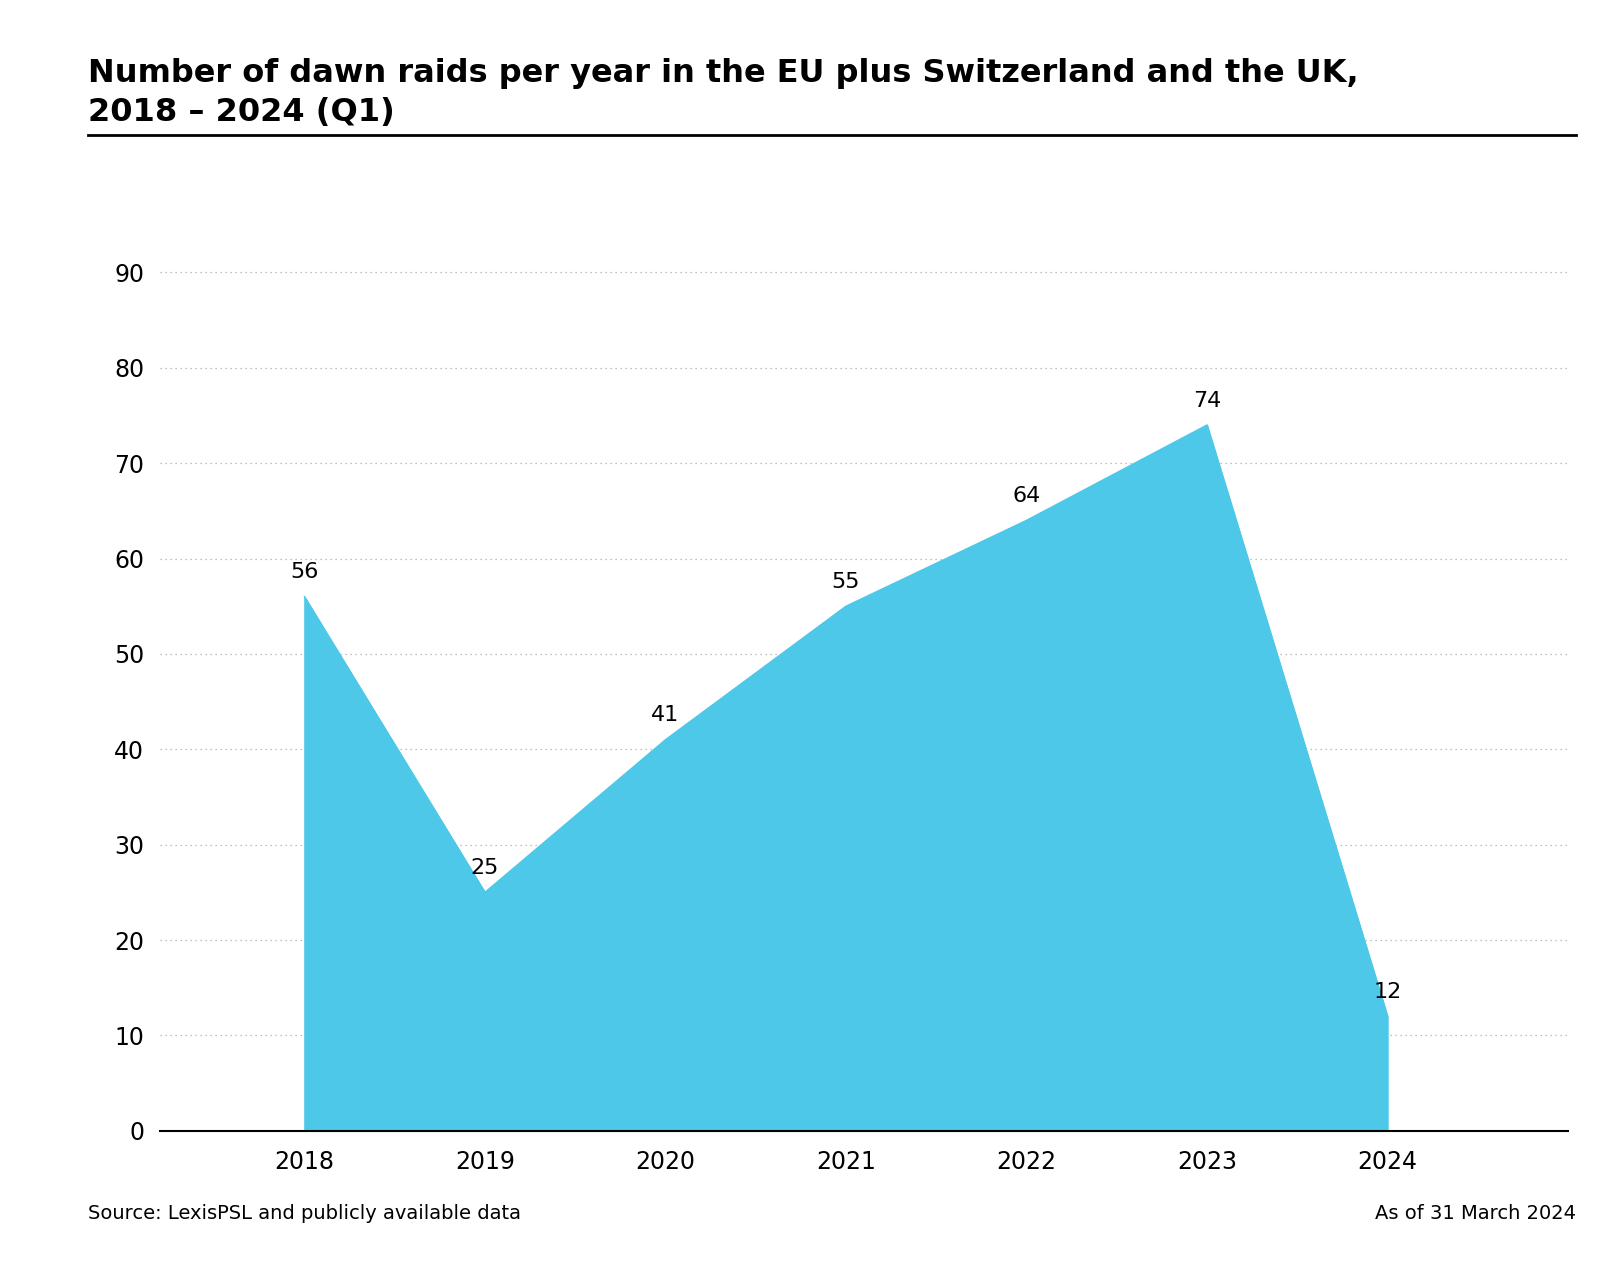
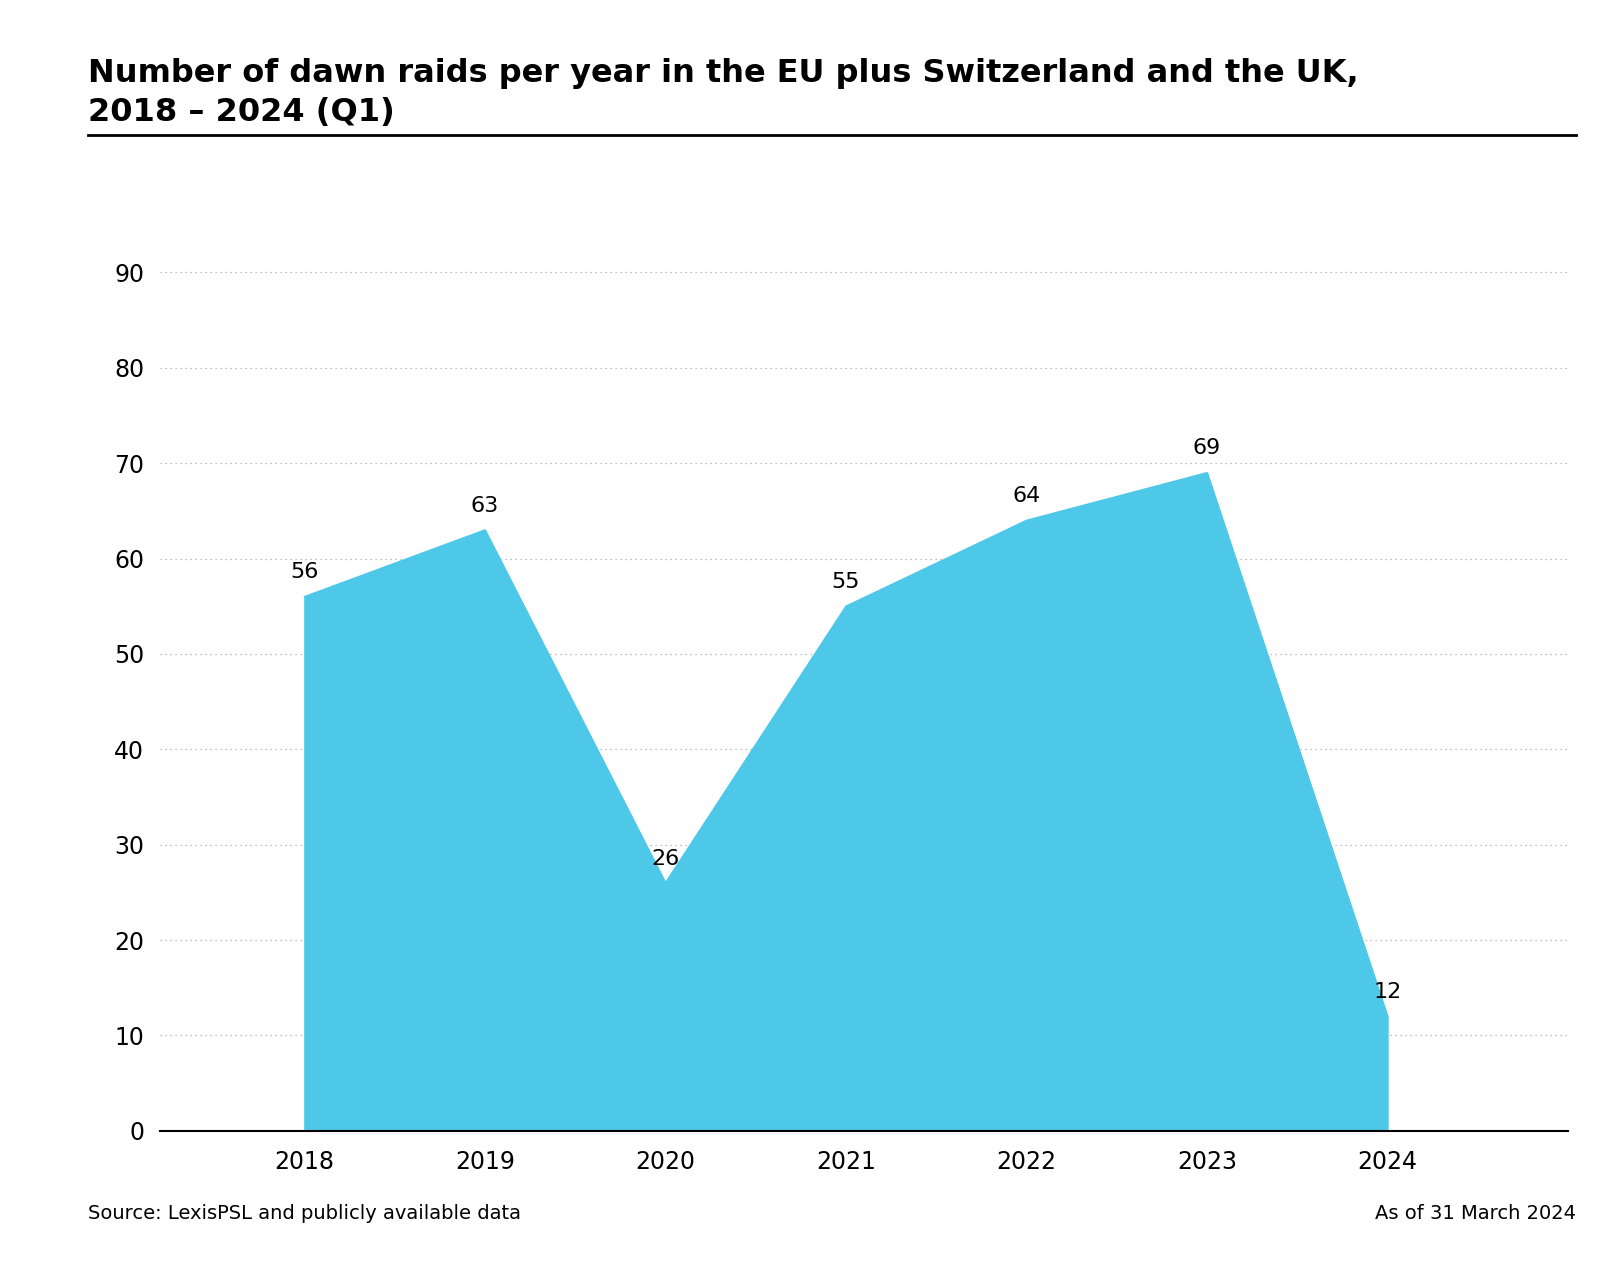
2019: 25 -> 63
2020: 41 -> 26
2023: 74 -> 69
